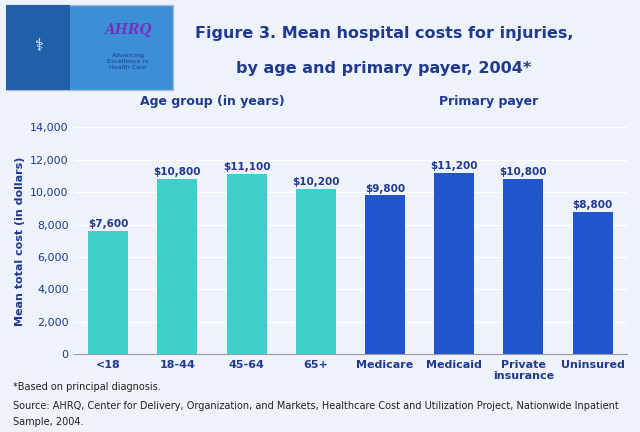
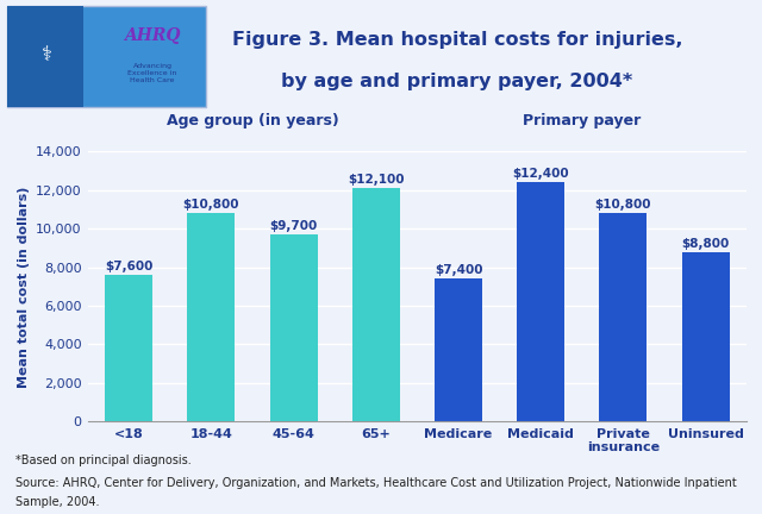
45-64: $11,100 -> $9,700
65+: $10,200 -> $12,100
Medicare: $9,800 -> $7,400
Medicaid: $11,200 -> $12,400
